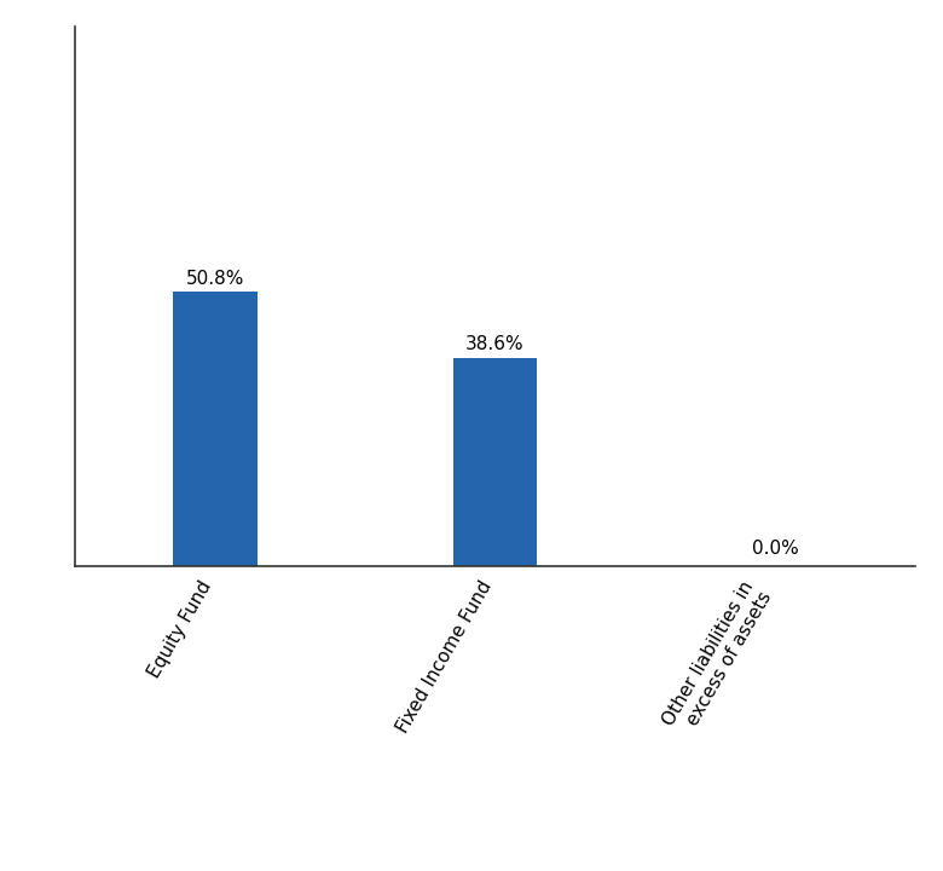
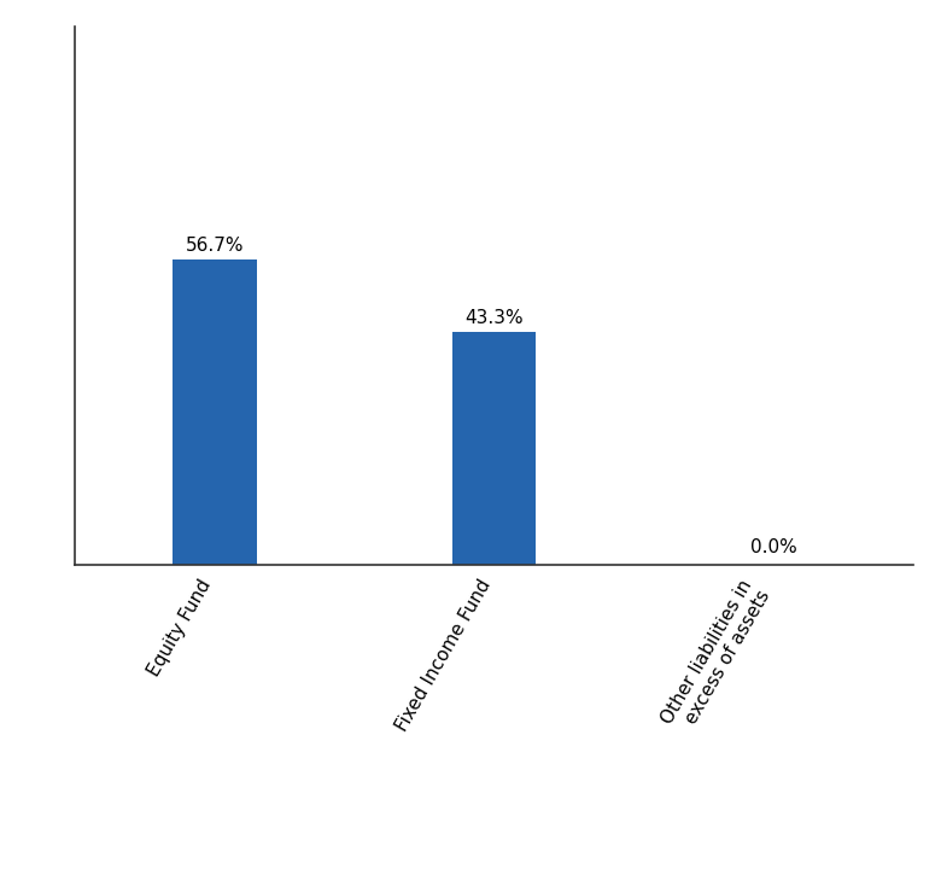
Equity Fund: 50.8% -> 56.7%
Fixed Income Fund: 38.6% -> 43.3%
